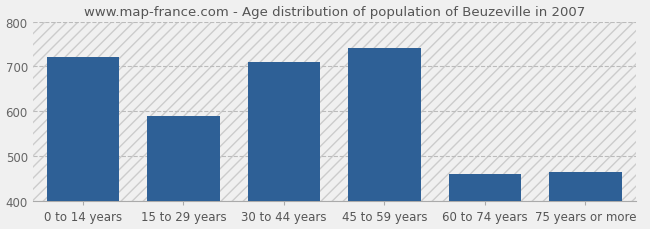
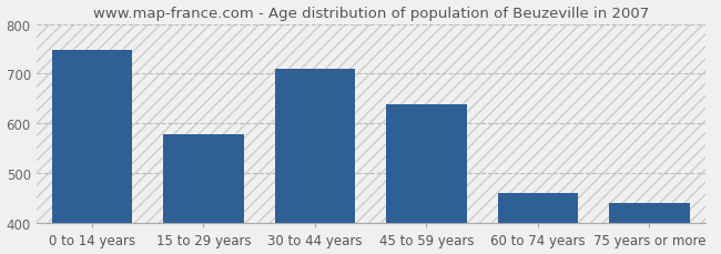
0 to 14 years: 720 -> 748
15 to 29 years: 590 -> 578
45 to 59 years: 740 -> 638
75 years or more: 465 -> 442
